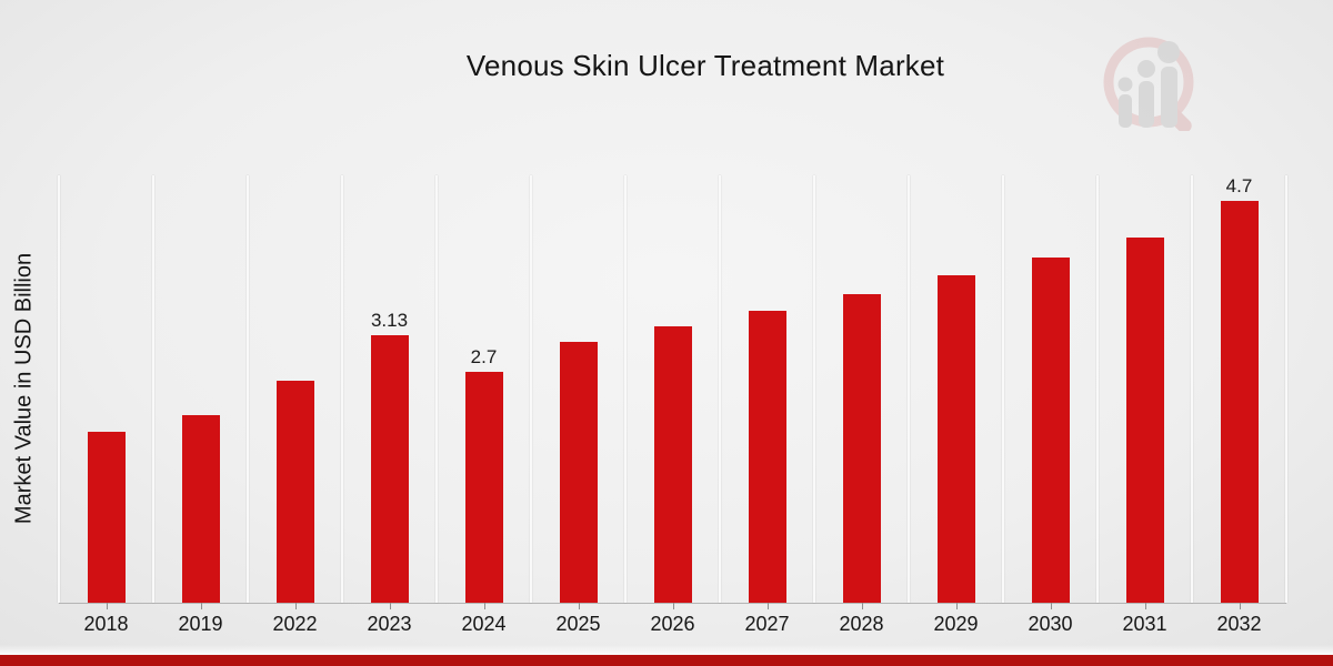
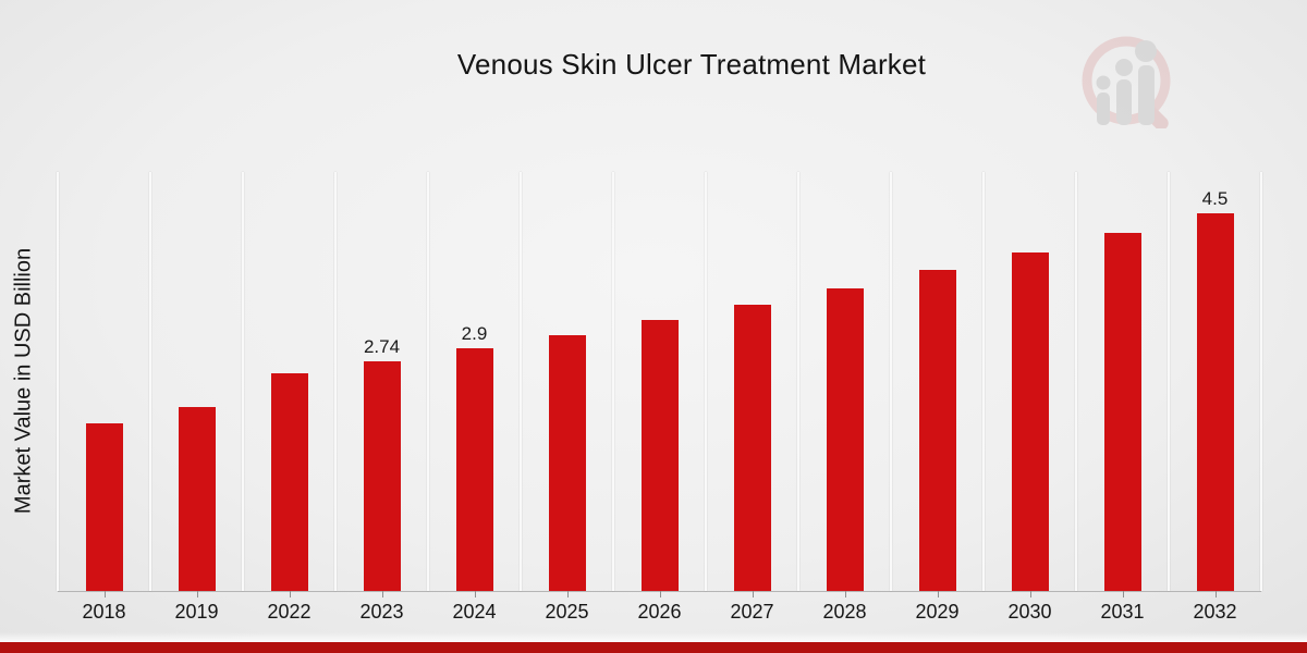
2023: 3.13 -> 2.74
2024: 2.7 -> 2.9
2032: 4.7 -> 4.5
